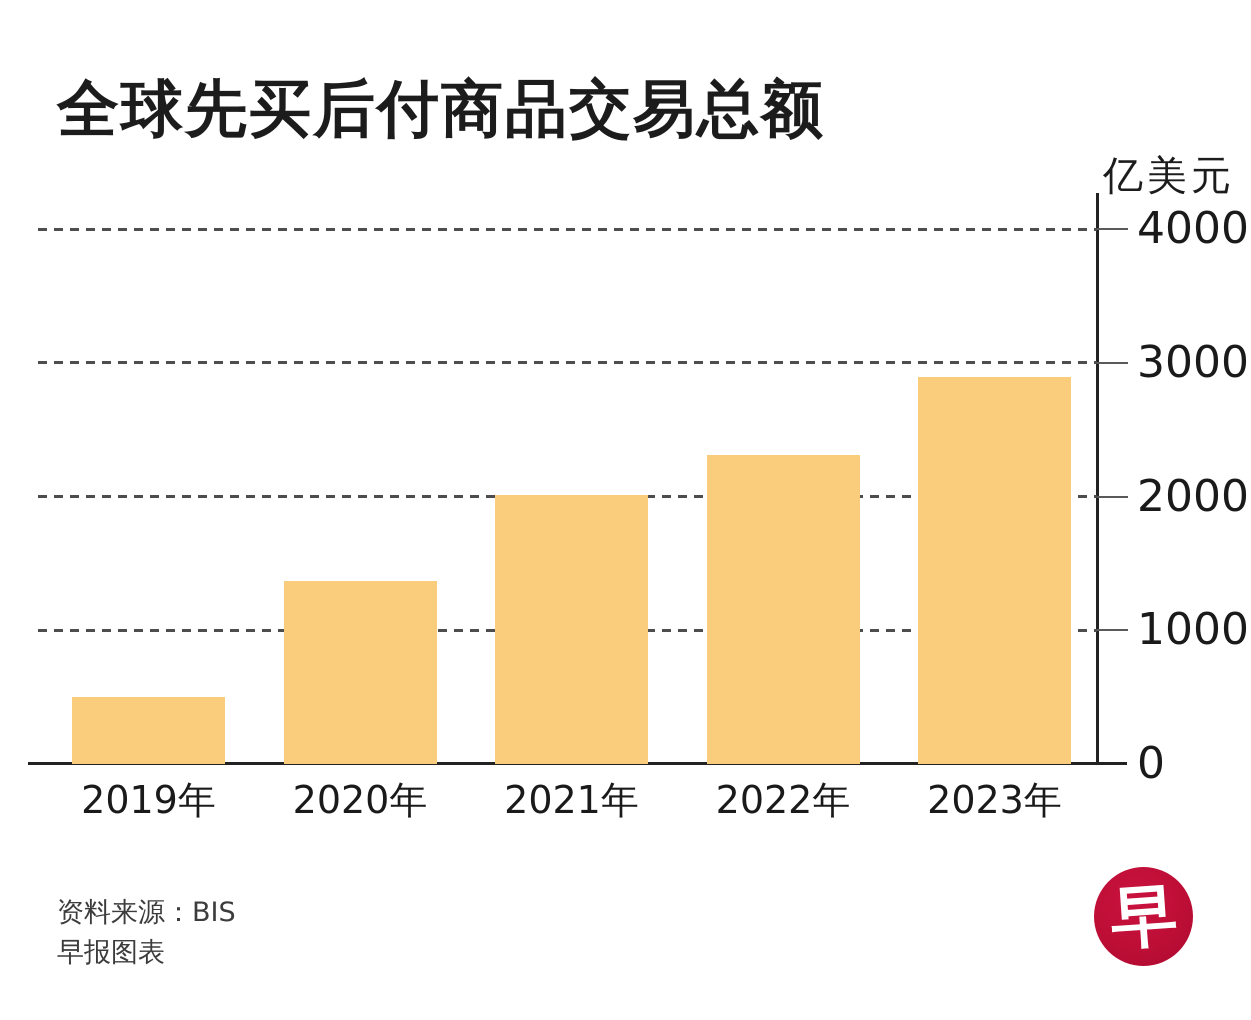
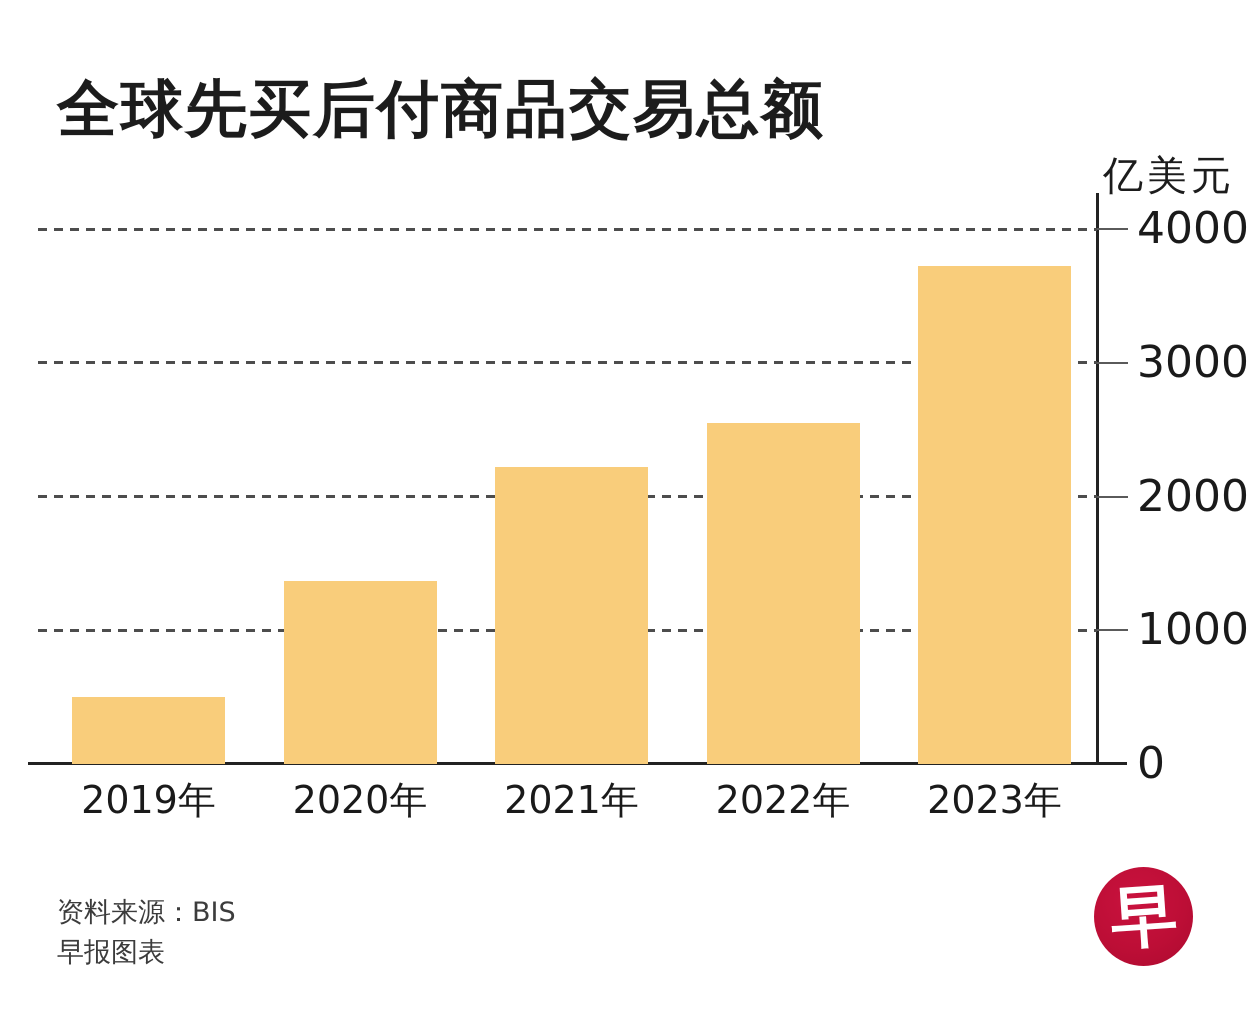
2021年: 2010 -> 2220
2022年: 2310 -> 2550
2023年: 2890 -> 3720
